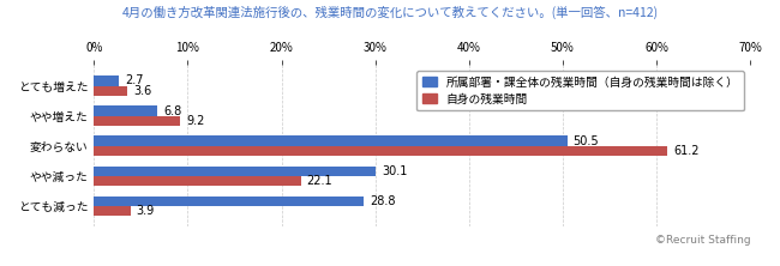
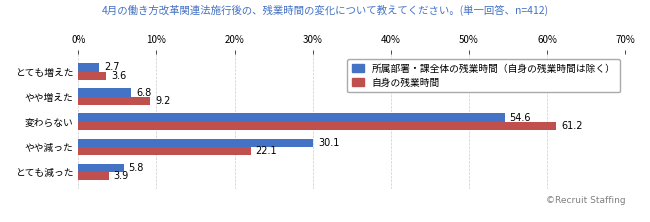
所属部署・課全体の残業時間（自身の残業時間は除く）/変わらない: 50.5 -> 54.6
所属部署・課全体の残業時間（自身の残業時間は除く）/とても減った: 28.8 -> 5.8
